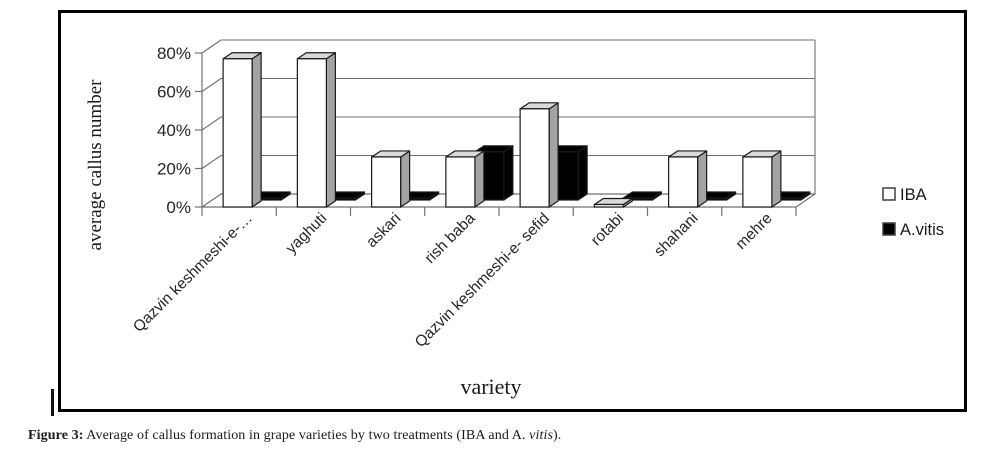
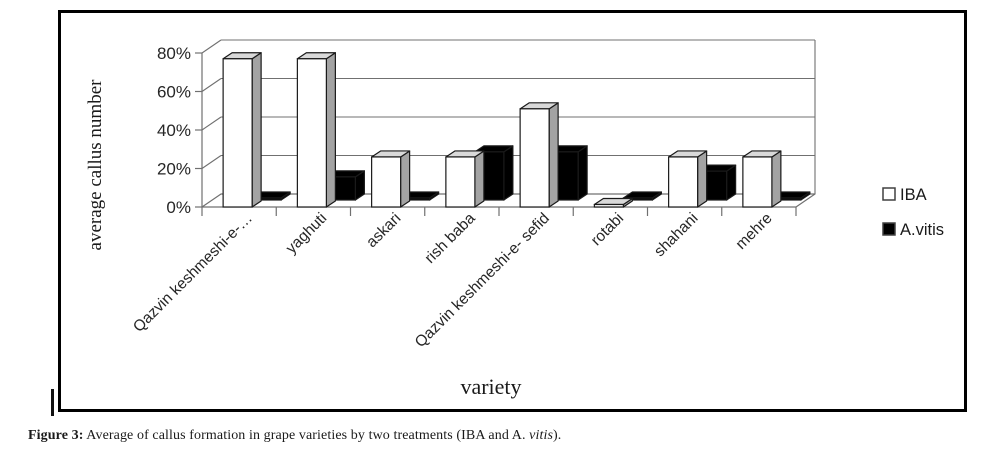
A.vitis/yaghuti: 1% -> 12%
A.vitis/shahani: 1% -> 15%
